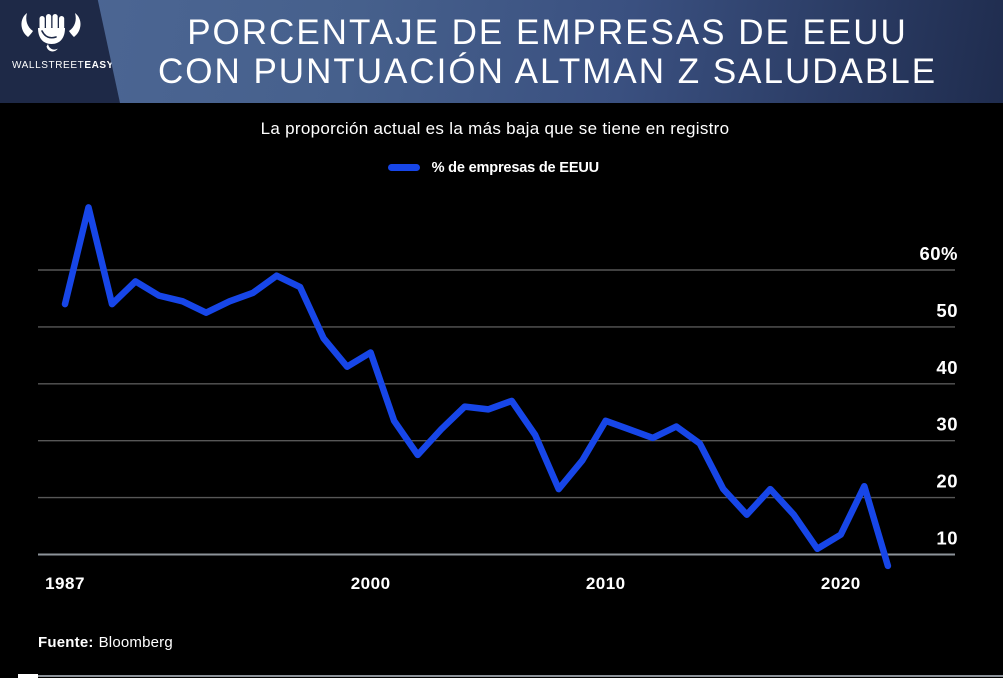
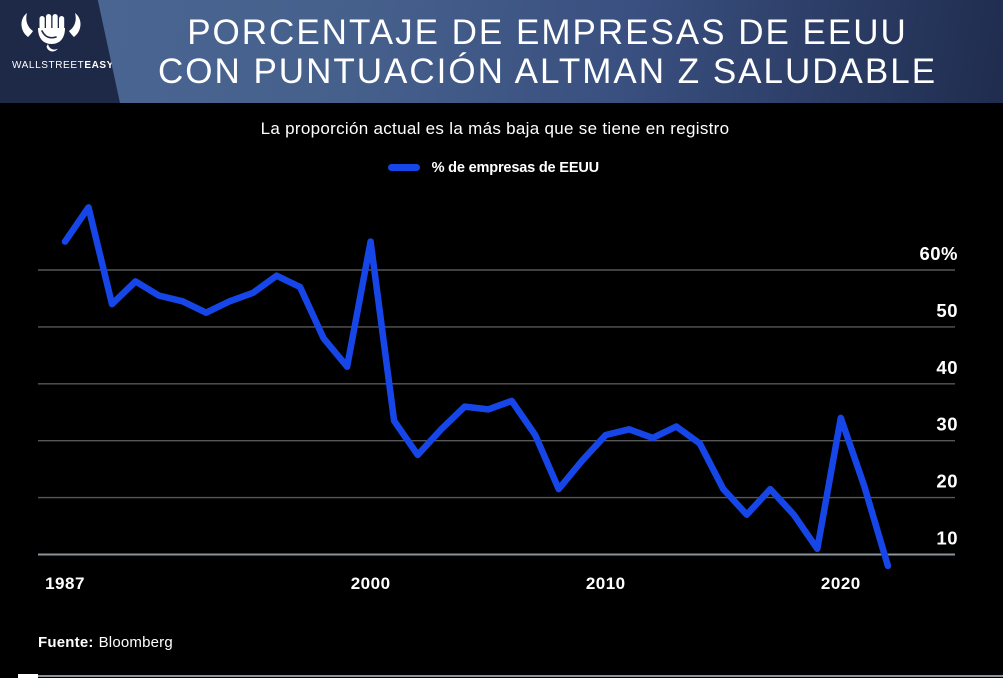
1987: 54% -> 65%
2000: 46% -> 65%
2010: 34% -> 31%
2020: 14% -> 34%
